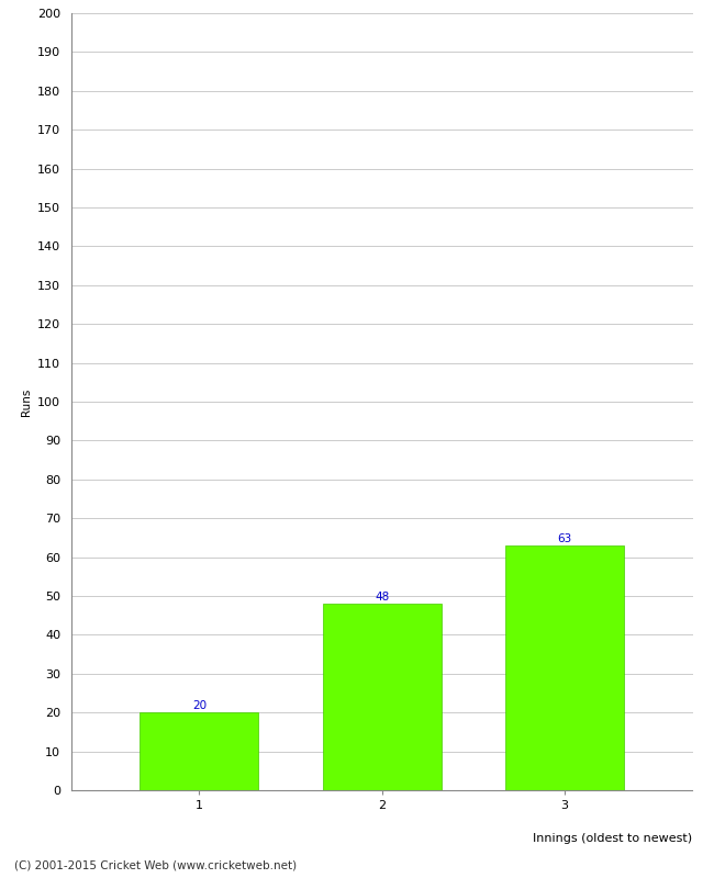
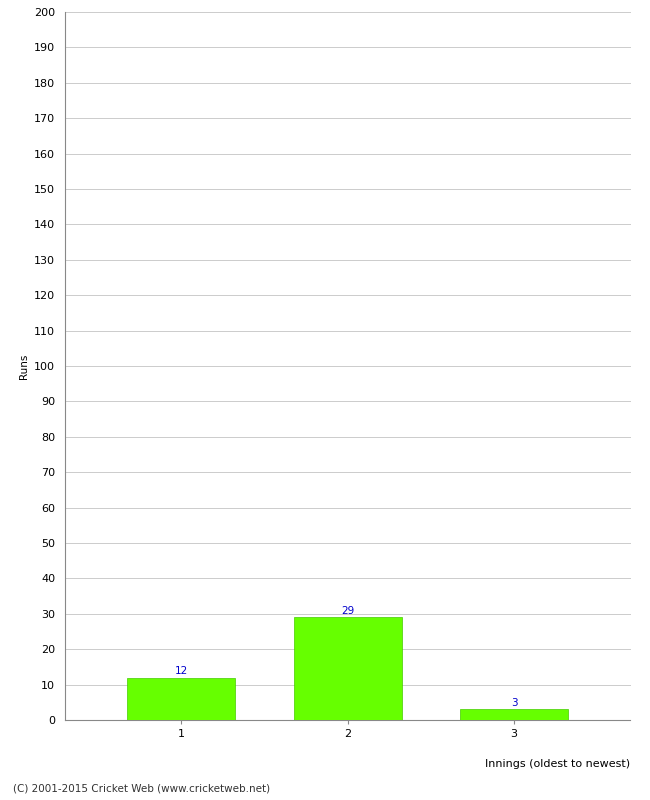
1: 20 -> 12
2: 48 -> 29
3: 63 -> 3
